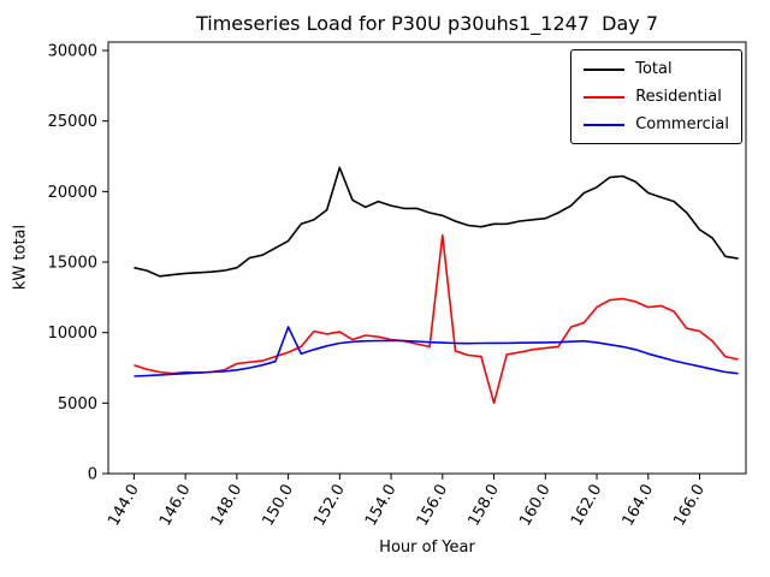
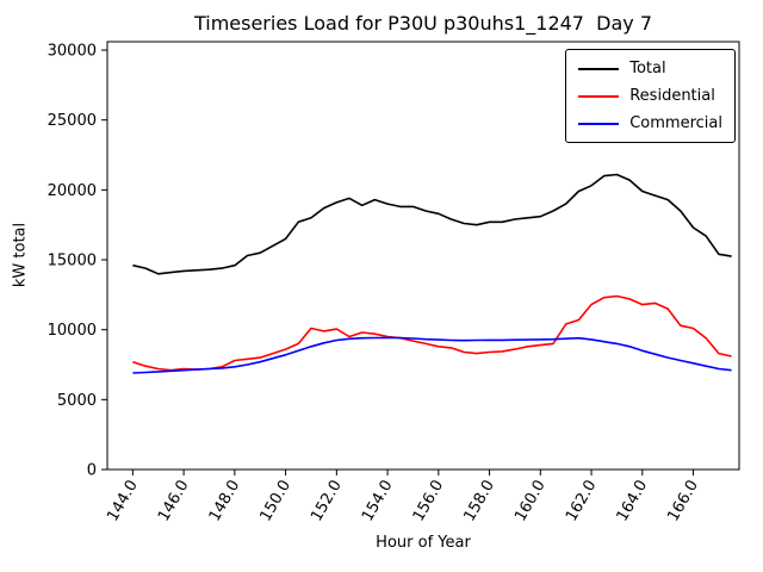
Commercial/150.0: 10400 -> 8200
Total/152.0: 21700 -> 19100
Residential/156.0: 16900 -> 8800
Residential/158.0: 5000 -> 8400
